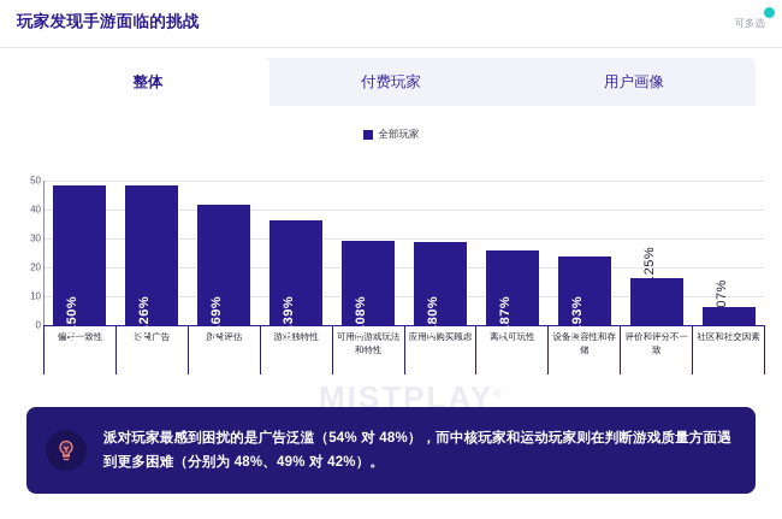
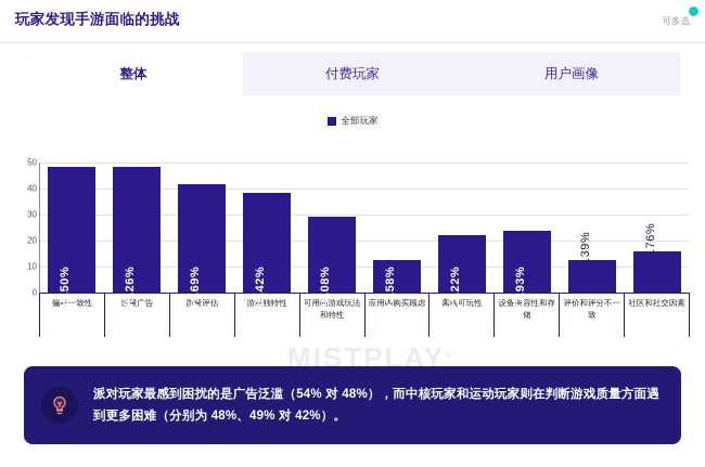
游戏独特性: 36.39% -> 38.42%
应用内购买顾虑: 28.80% -> 12.58%
离线可玩性: 25.87% -> 22.22%
评价和评分不一致: 16.25% -> 12.39%
社区和社交因素: 6.07% -> 15.76%
